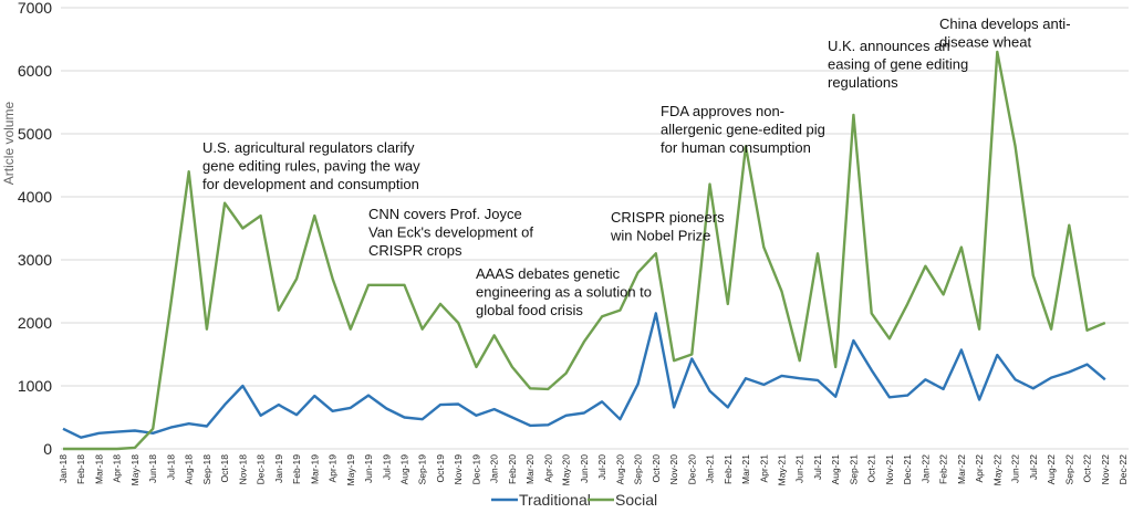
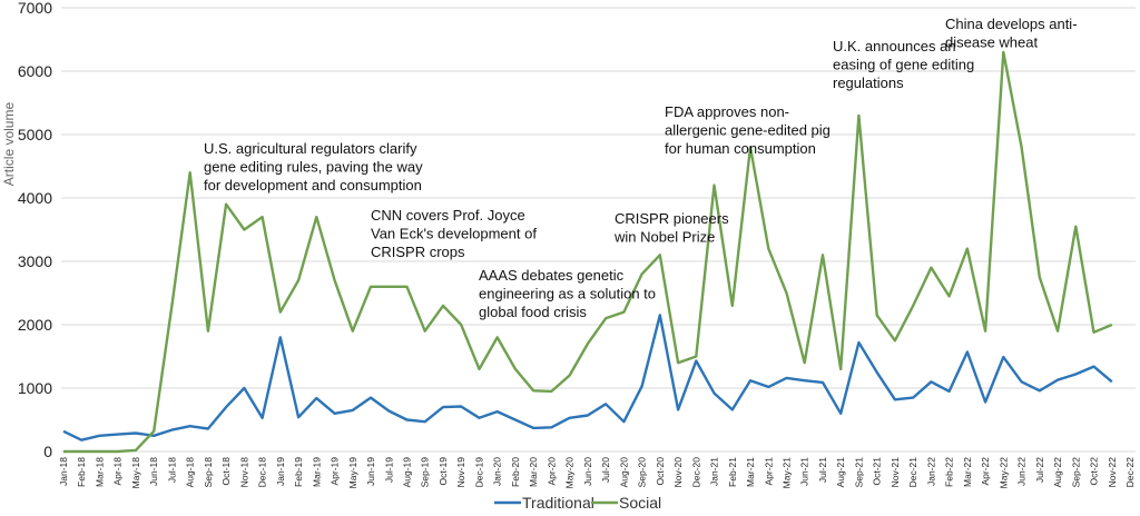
Traditional/Jan-19: 700 -> 1800
Traditional/Aug-21: 800 -> 600
